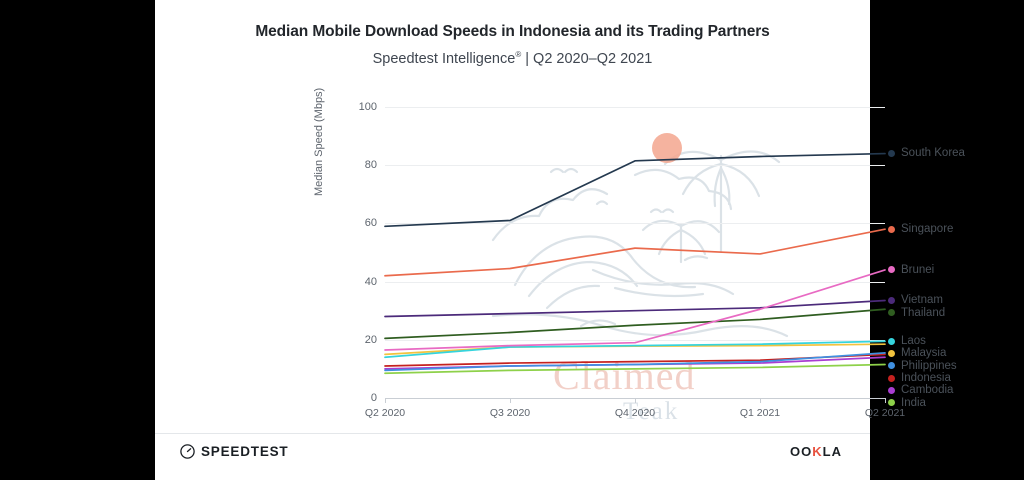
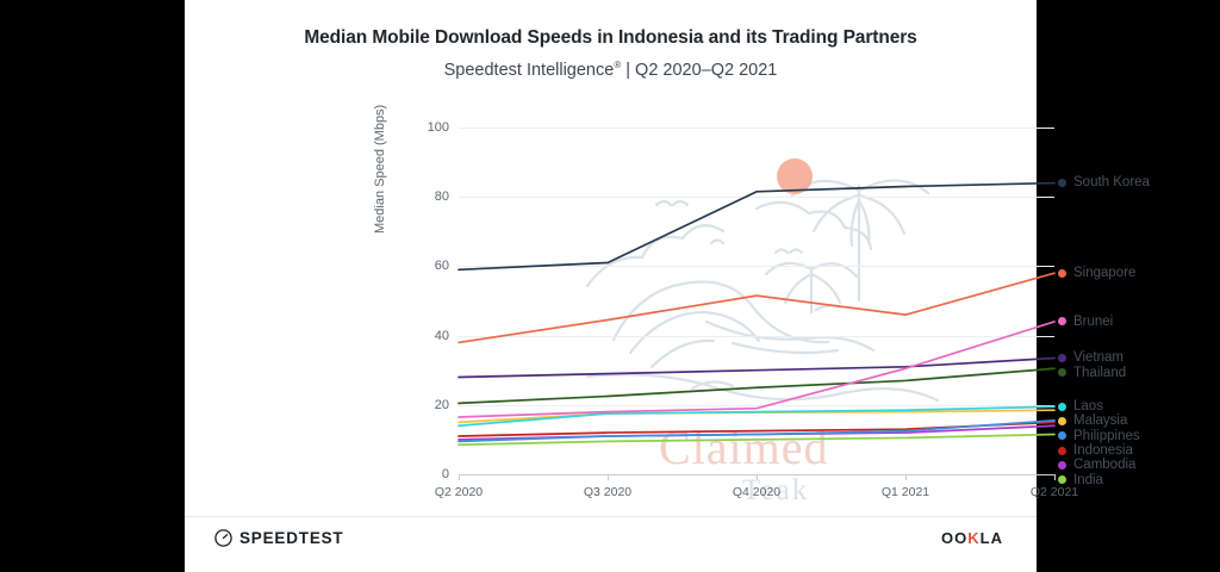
Singapore/Q2 2020: 42 -> 38
Singapore/Q1 2021: 50 -> 46
